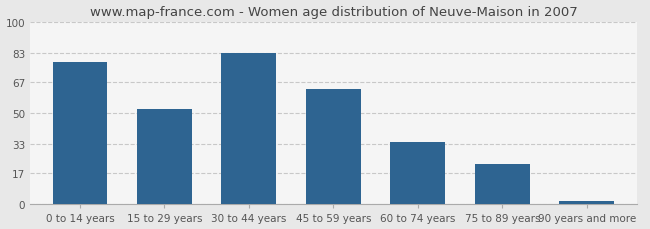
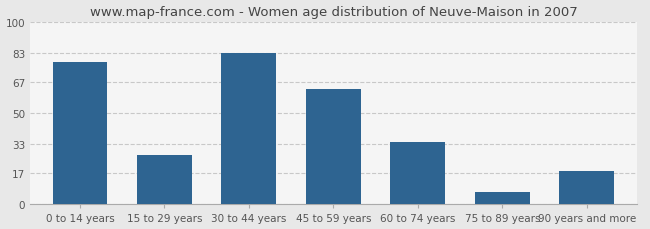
15 to 29 years: 52 -> 27
75 to 89 years: 22 -> 7
90 years and more: 2 -> 18
